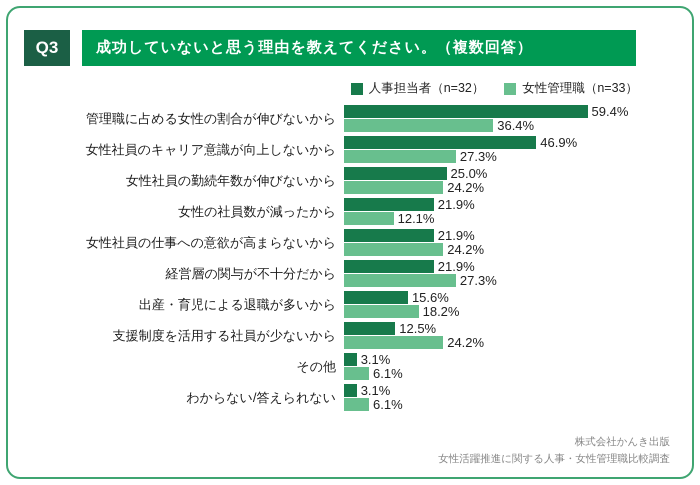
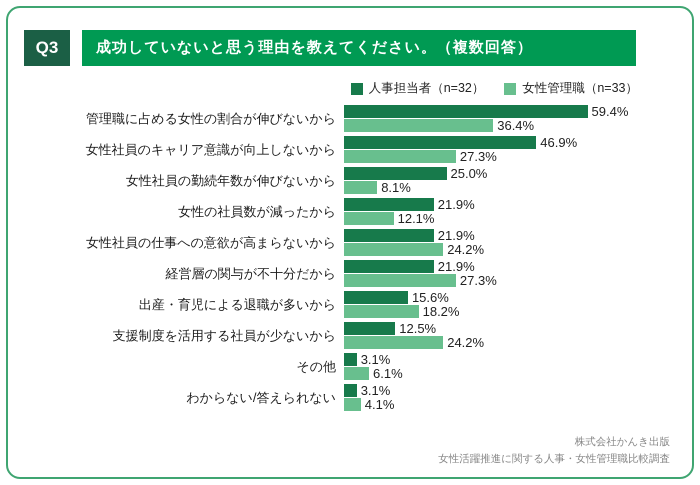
女性管理職（n=33）/女性社員の勤続年数が伸びないから: 24.2% -> 8.1%
女性管理職（n=33）/わからない/答えられない: 6.1% -> 4.1%
